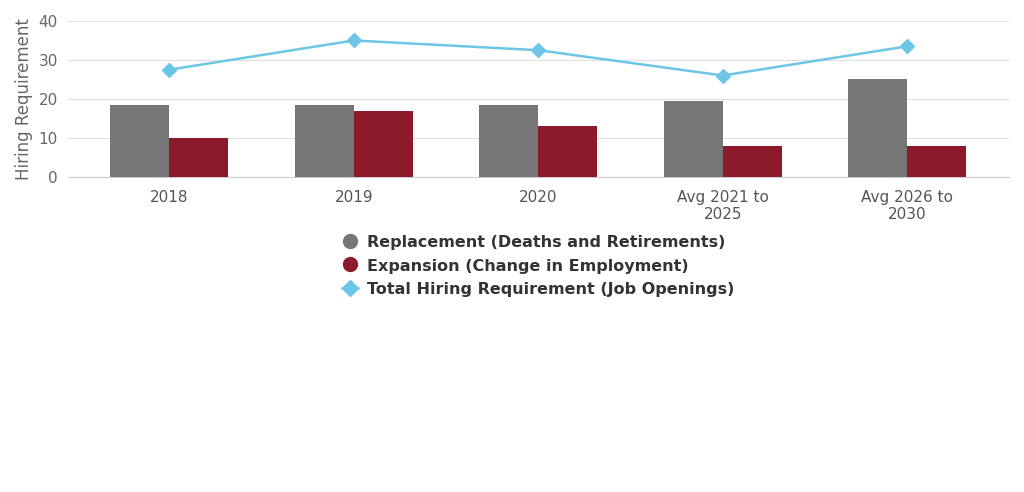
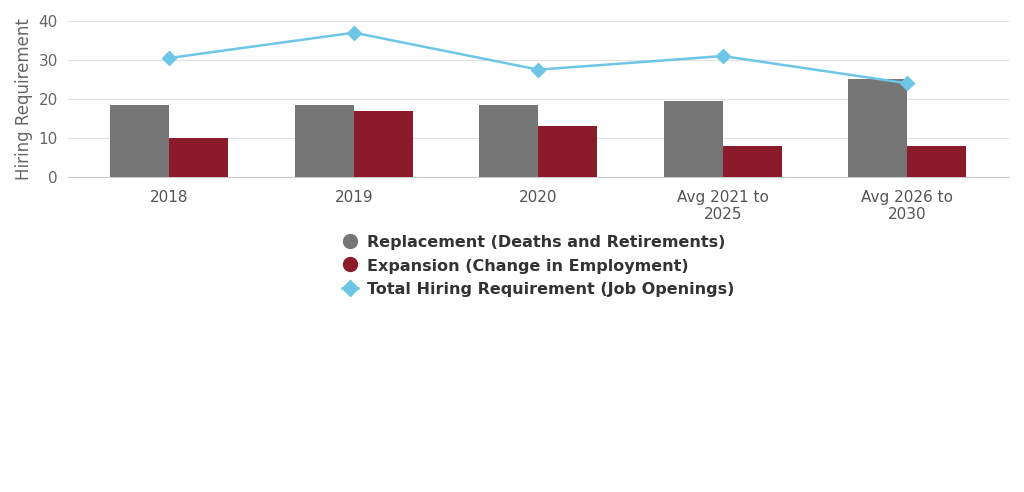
Total Hiring Requirement (Job Openings)/2018: 27.5 -> 30.5
Total Hiring Requirement (Job Openings)/2019: 35.0 -> 37.0
Total Hiring Requirement (Job Openings)/2020: 32.5 -> 27.5
Total Hiring Requirement (Job Openings)/Avg 2021 to 2025: 26.0 -> 31.0
Total Hiring Requirement (Job Openings)/Avg 2026 to 2030: 33.5 -> 24.0
